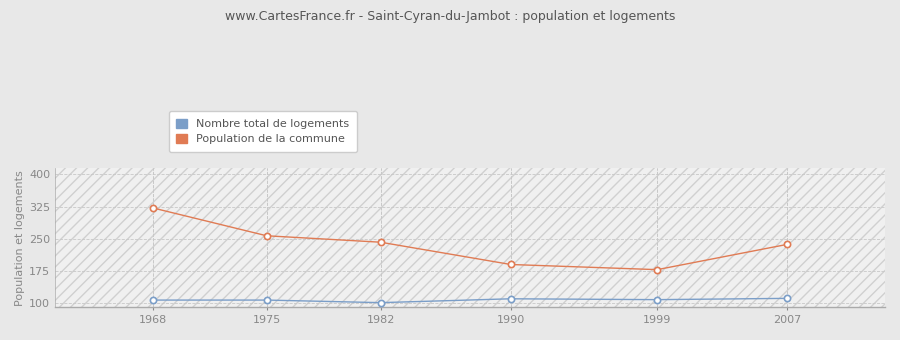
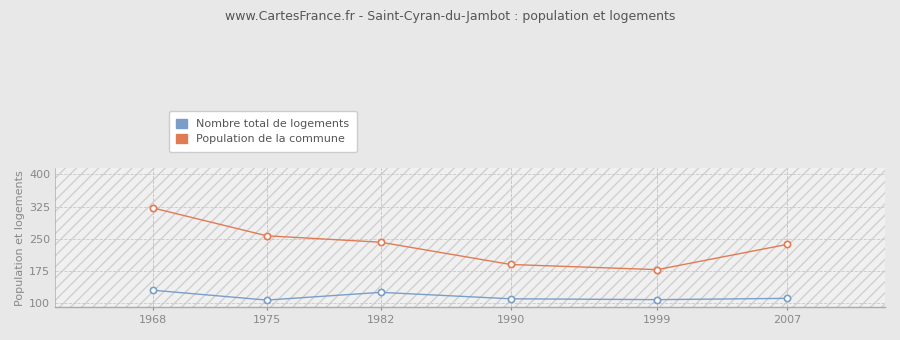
Nombre total de logements/1968: 107 -> 130
Nombre total de logements/1982: 101 -> 125
